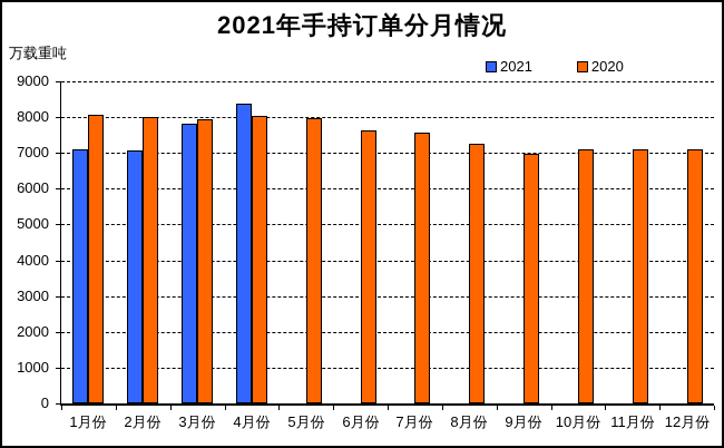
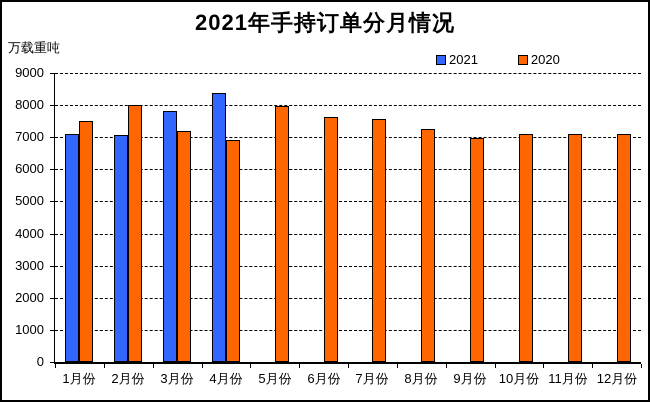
2020/1月份: 8100 -> 7500
2020/3月份: 8000 -> 7200
2020/4月份: 8000 -> 6900
